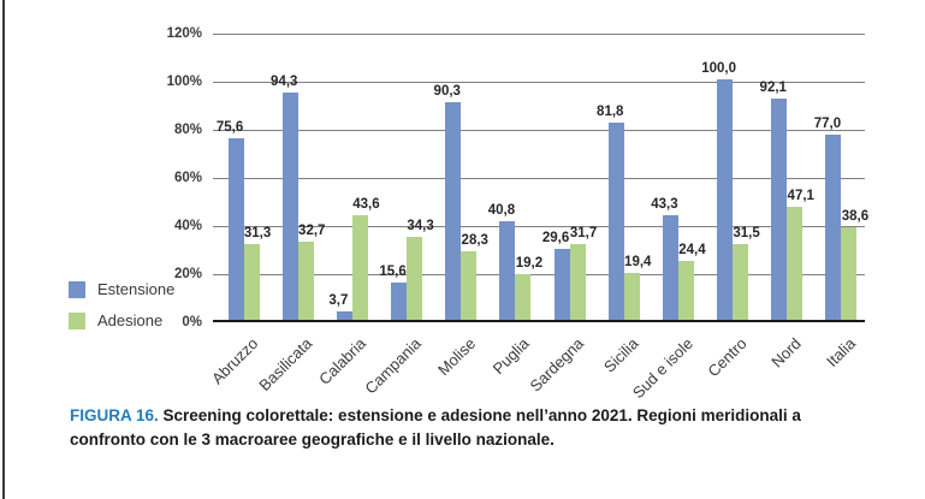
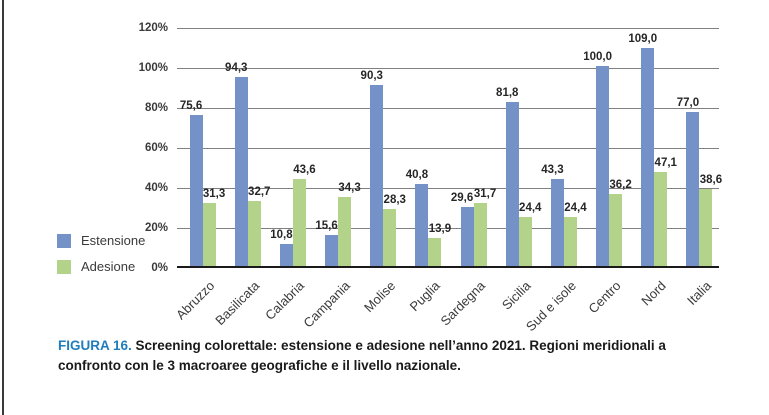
Estensione/Calabria: 3,7 -> 10,8
Adesione/Puglia: 19,2 -> 13,9
Adesione/Sicilia: 19,4 -> 24,4
Adesione/Centro: 31,5 -> 36,2
Estensione/Nord: 92,1 -> 109,0
